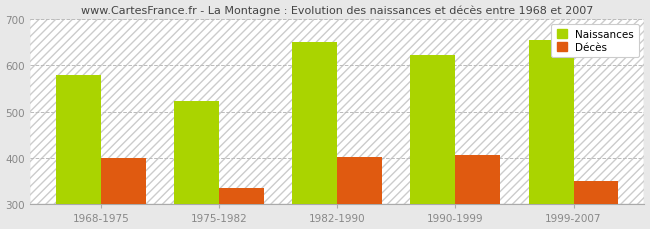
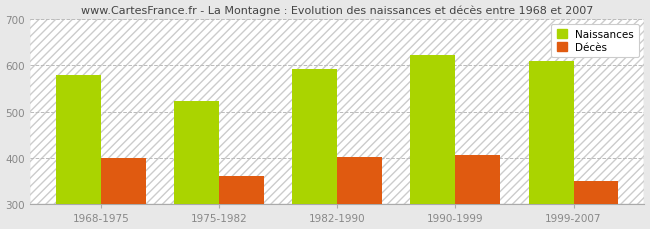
Décès/1975-1982: 335 -> 362
Naissances/1982-1990: 650 -> 591
Naissances/1999-2007: 655 -> 608
